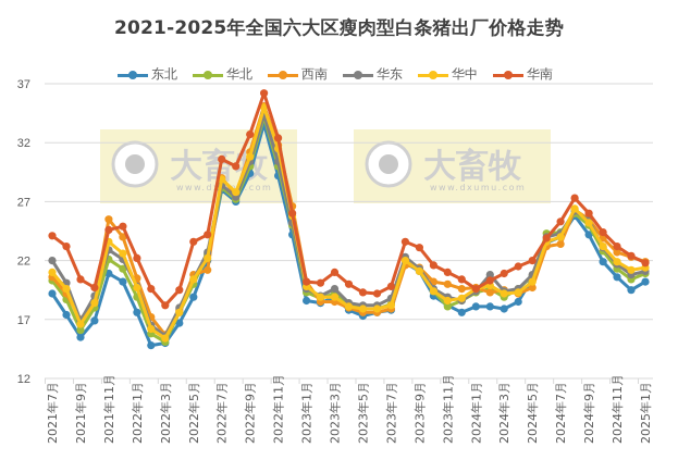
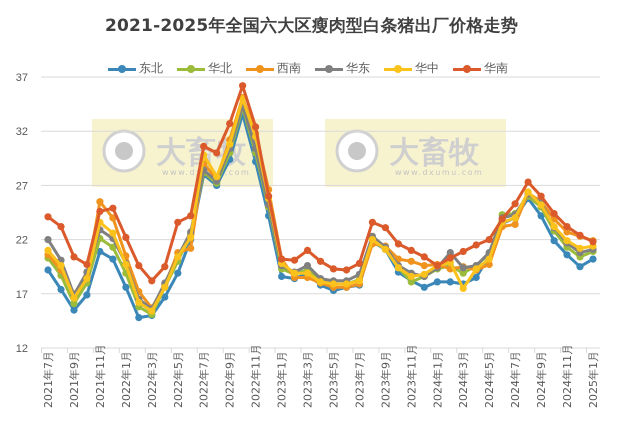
华中/2022年7月: 28.9 -> 29.8
华中/2024年3月: 19.2 -> 17.5
